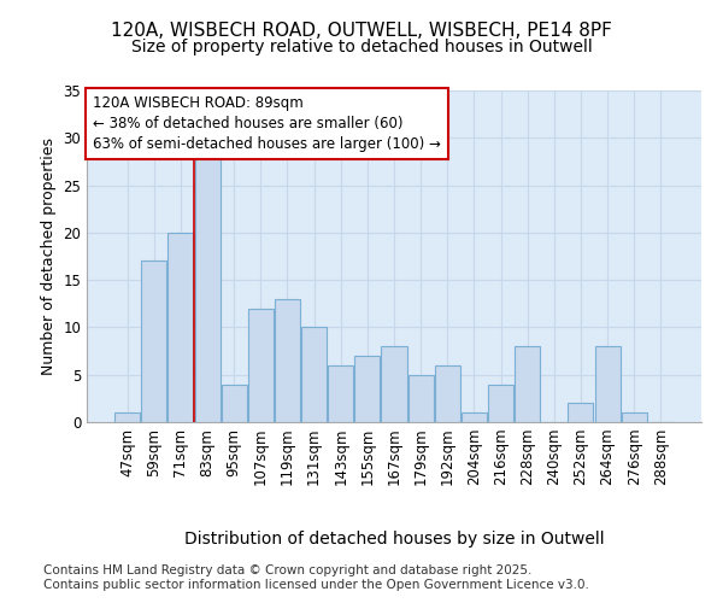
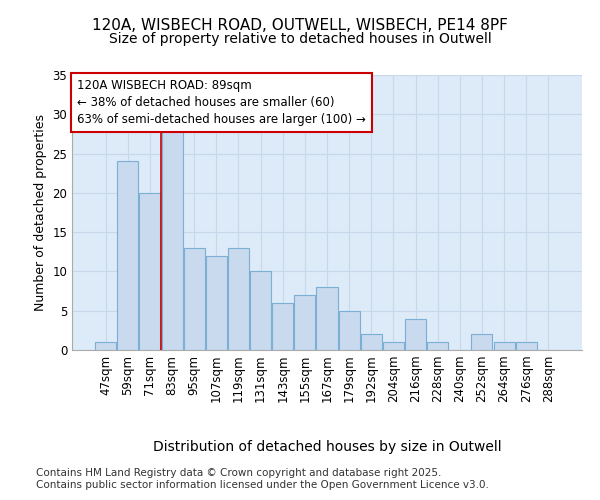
59sqm: 17 -> 24
95sqm: 4 -> 13
192sqm: 6 -> 2
228sqm: 8 -> 1
264sqm: 8 -> 1
